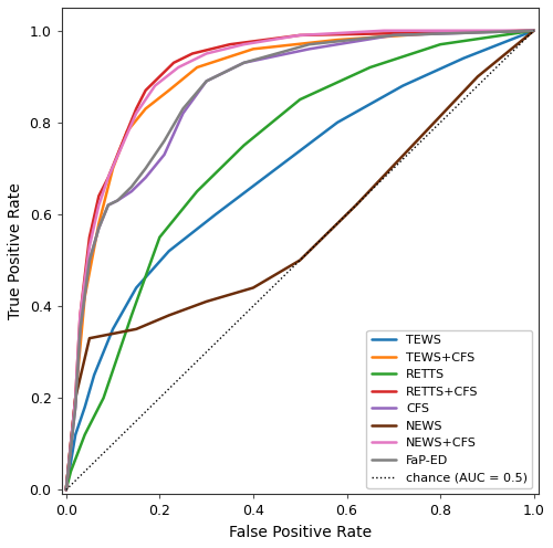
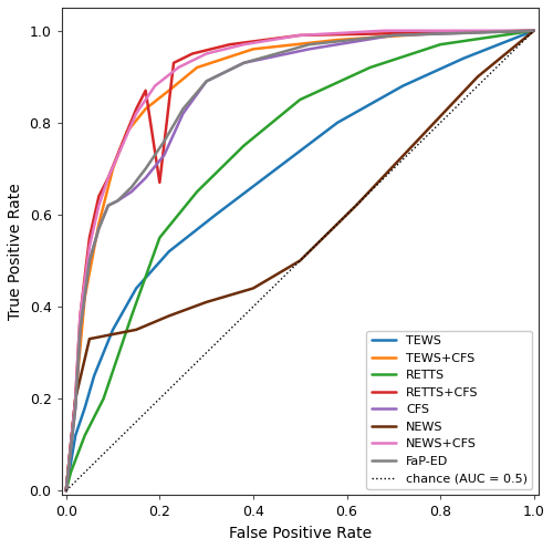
RETTS+CFS/0.2: 0.90 -> 0.67
